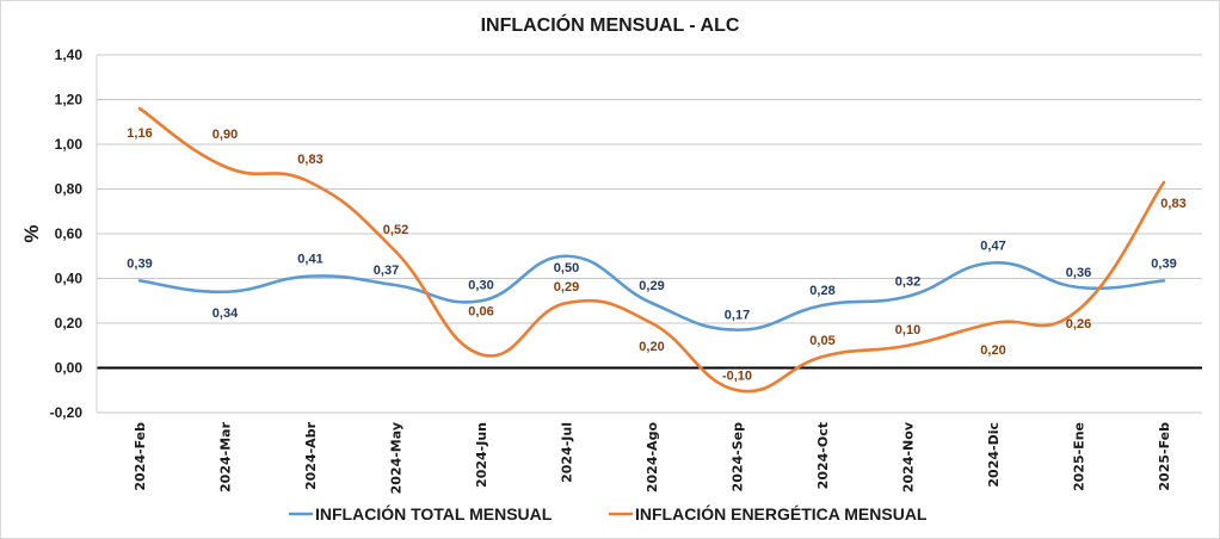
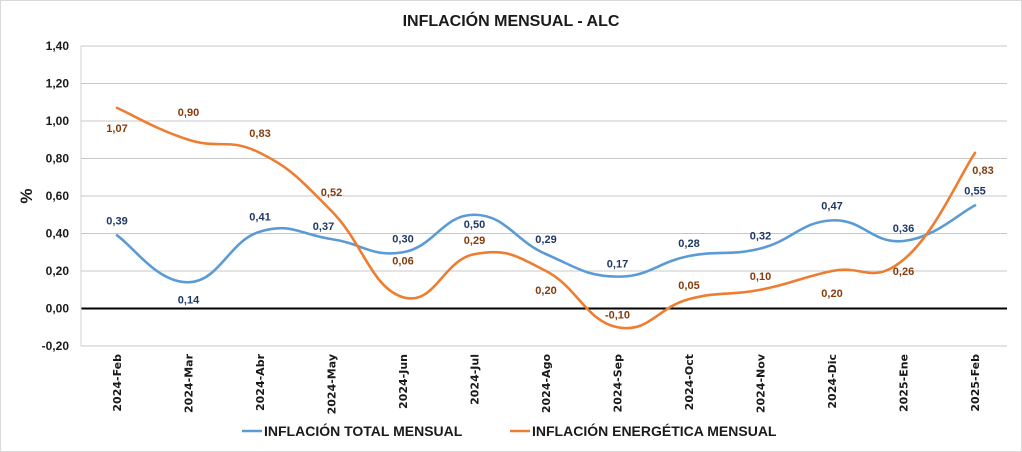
INFLACIÓN ENERGÉTICA MENSUAL/2024-Feb: 1,16 -> 1,07
INFLACIÓN TOTAL MENSUAL/2024-Mar: 0,34 -> 0,14
INFLACIÓN TOTAL MENSUAL/2025-Feb: 0,39 -> 0,55
